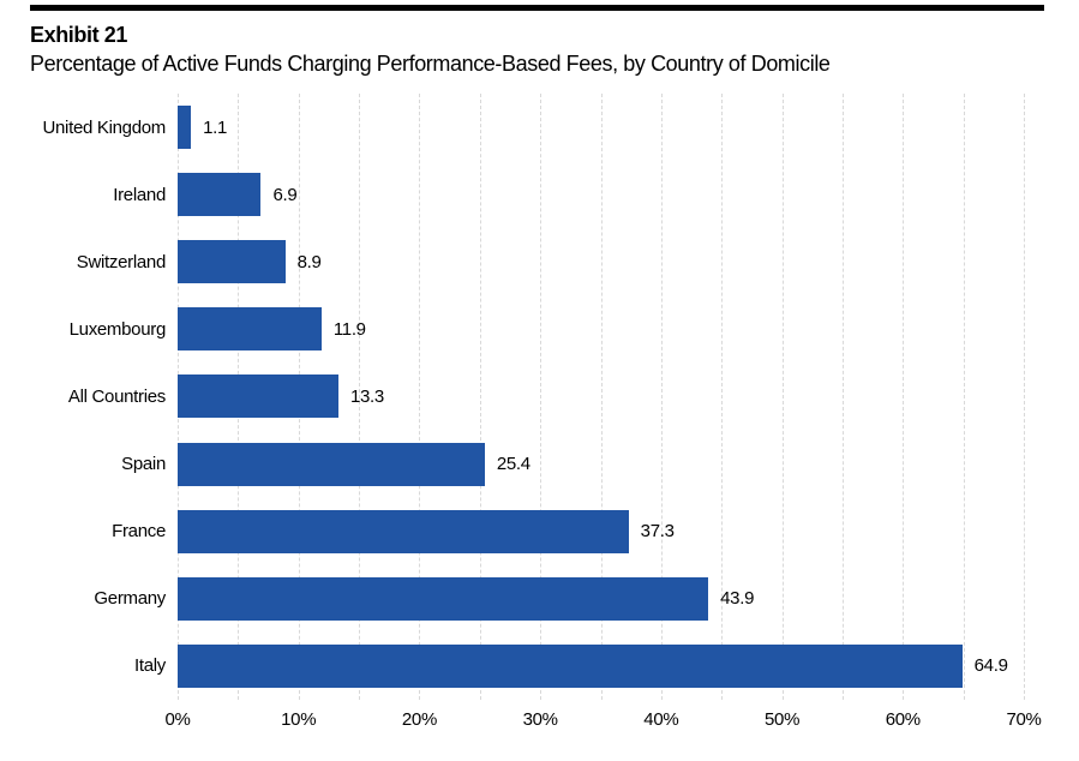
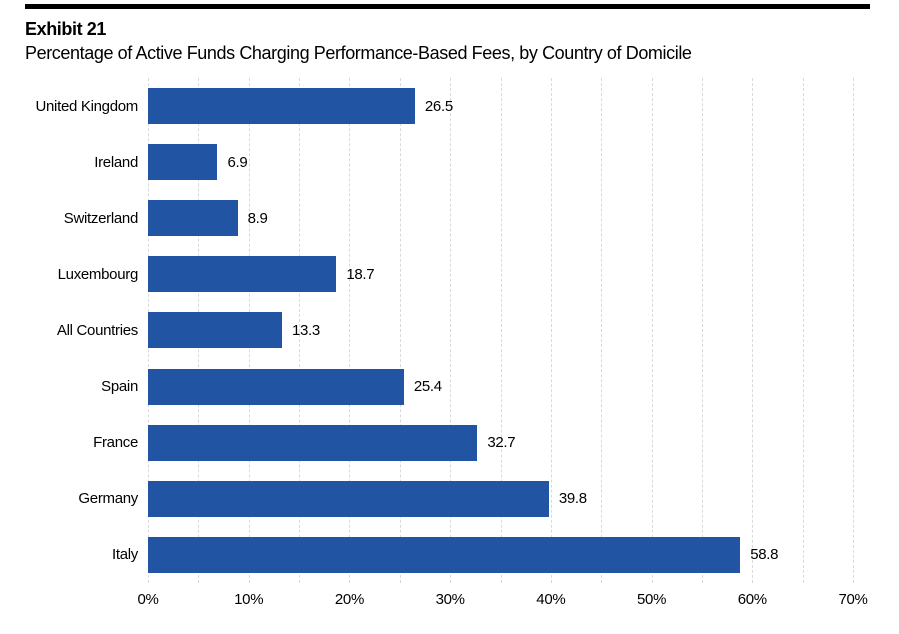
United Kingdom: 1.1 -> 26.5
Luxembourg: 11.9 -> 18.7
France: 37.3 -> 32.7
Germany: 43.9 -> 39.8
Italy: 64.9 -> 58.8
